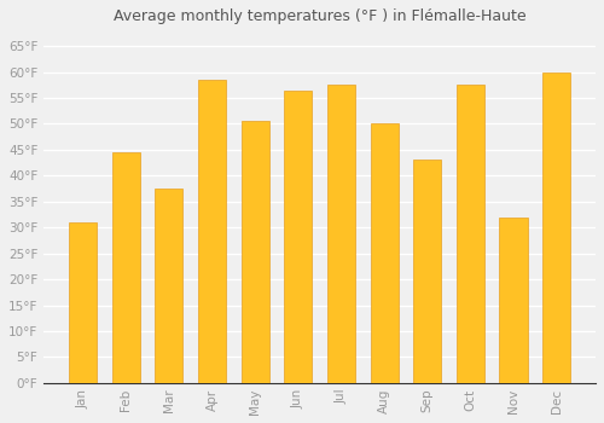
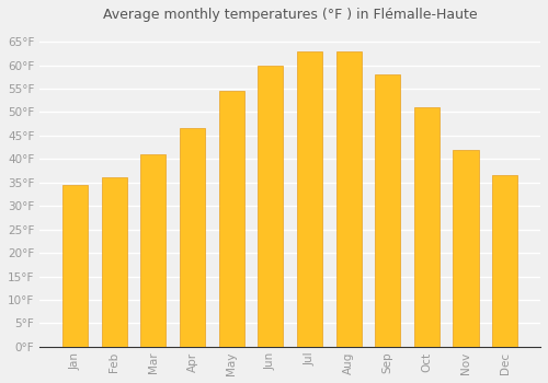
Jan: 31.0°F -> 34.5°F
Feb: 44.5°F -> 36.0°F
Mar: 37.5°F -> 41.0°F
Apr: 58.5°F -> 46.5°F
May: 50.5°F -> 54.5°F
Jun: 56.5°F -> 60.0°F
Jul: 57.5°F -> 63.0°F
Aug: 50.0°F -> 63.0°F
Sep: 43.0°F -> 58.0°F
Oct: 57.5°F -> 51.0°F
Nov: 32.0°F -> 42.0°F
Dec: 60.0°F -> 36.5°F
